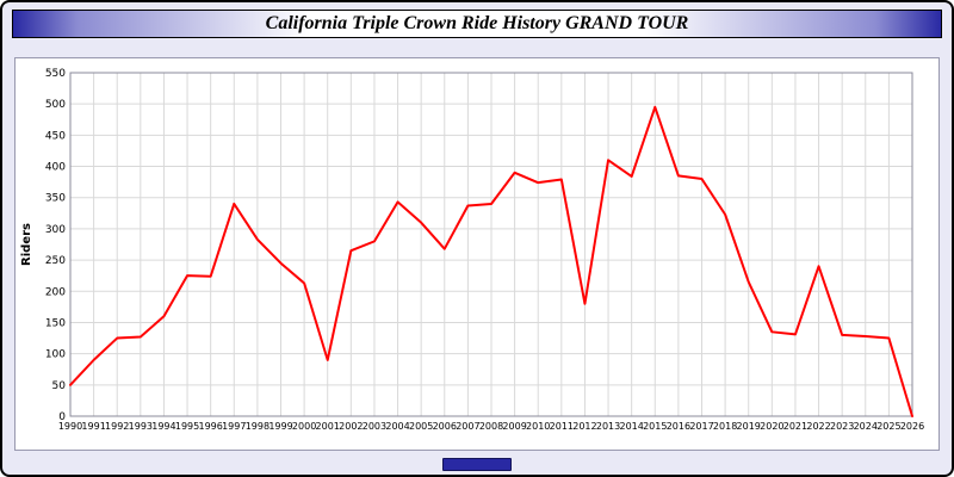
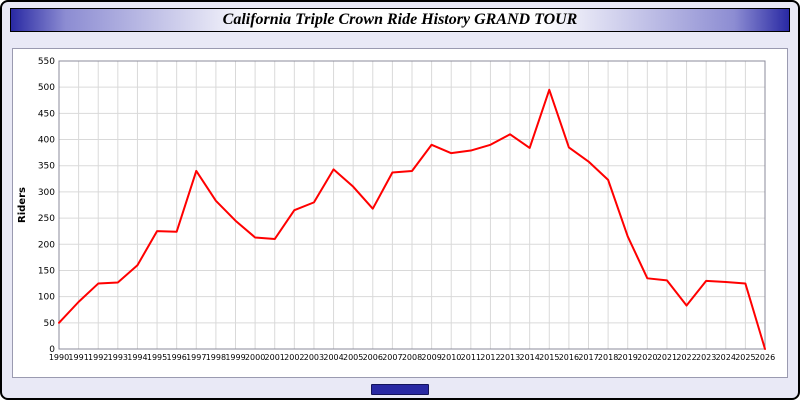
2001: 90 -> 210
2012: 180 -> 390
2017: 380 -> 360
2022: 240 -> 80
